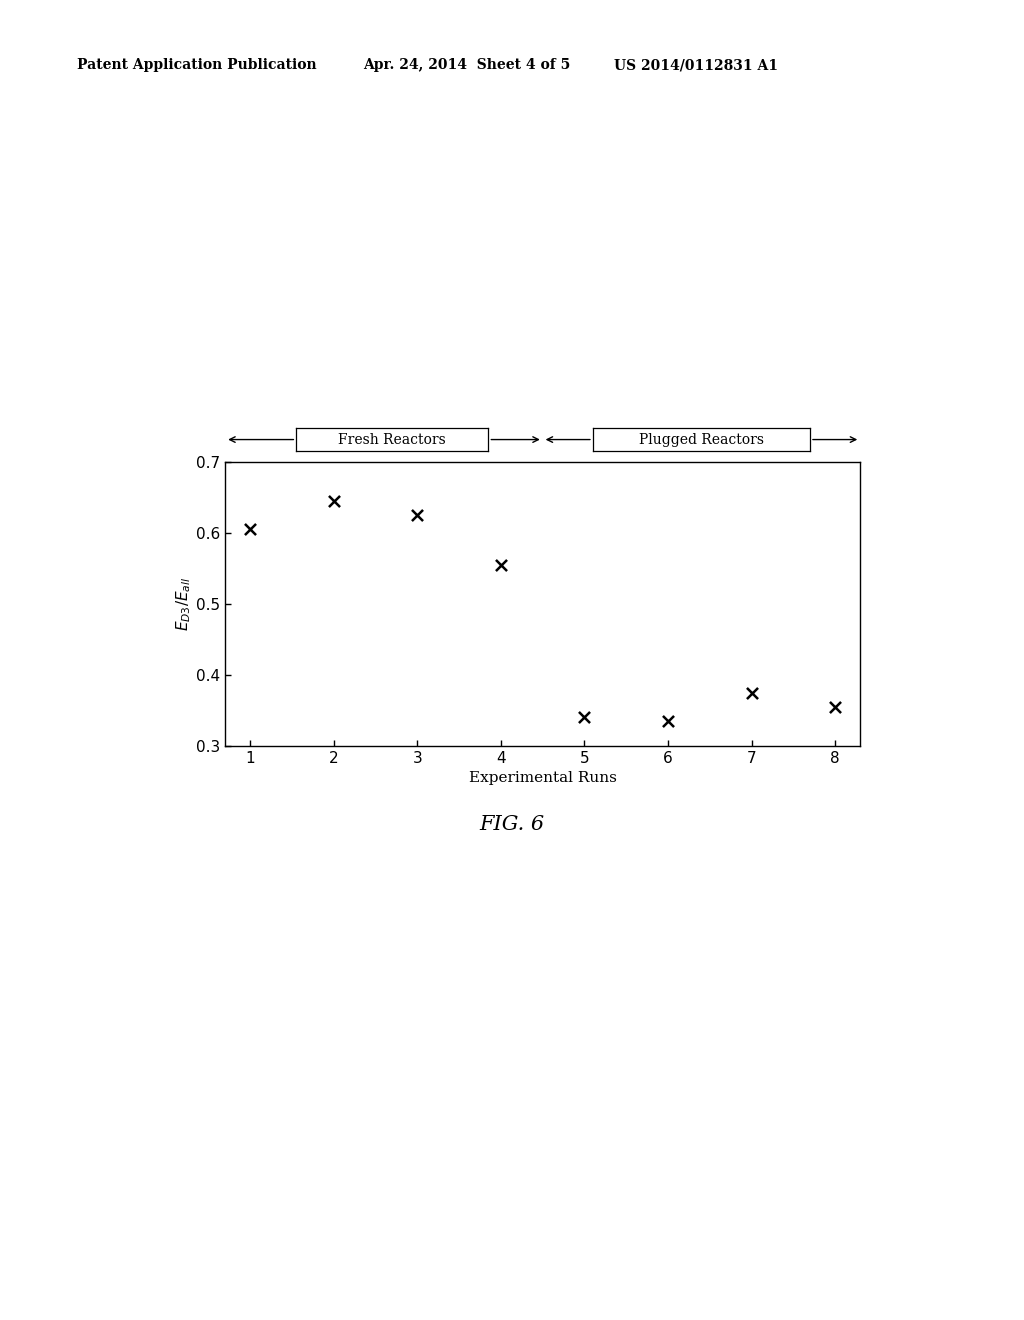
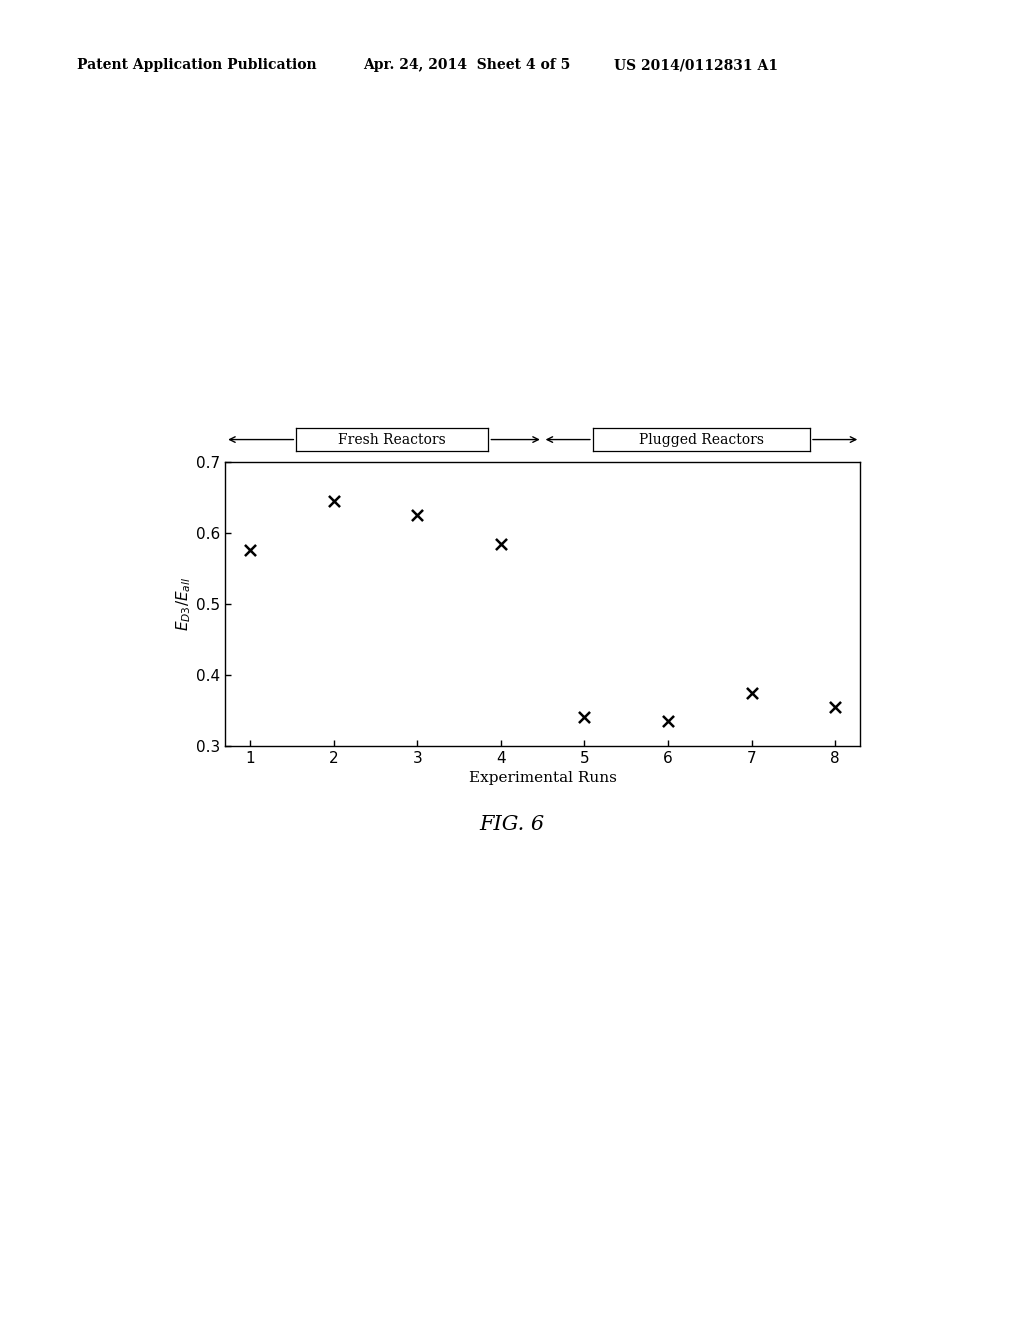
1: 0.605 -> 0.576
4: 0.555 -> 0.584
